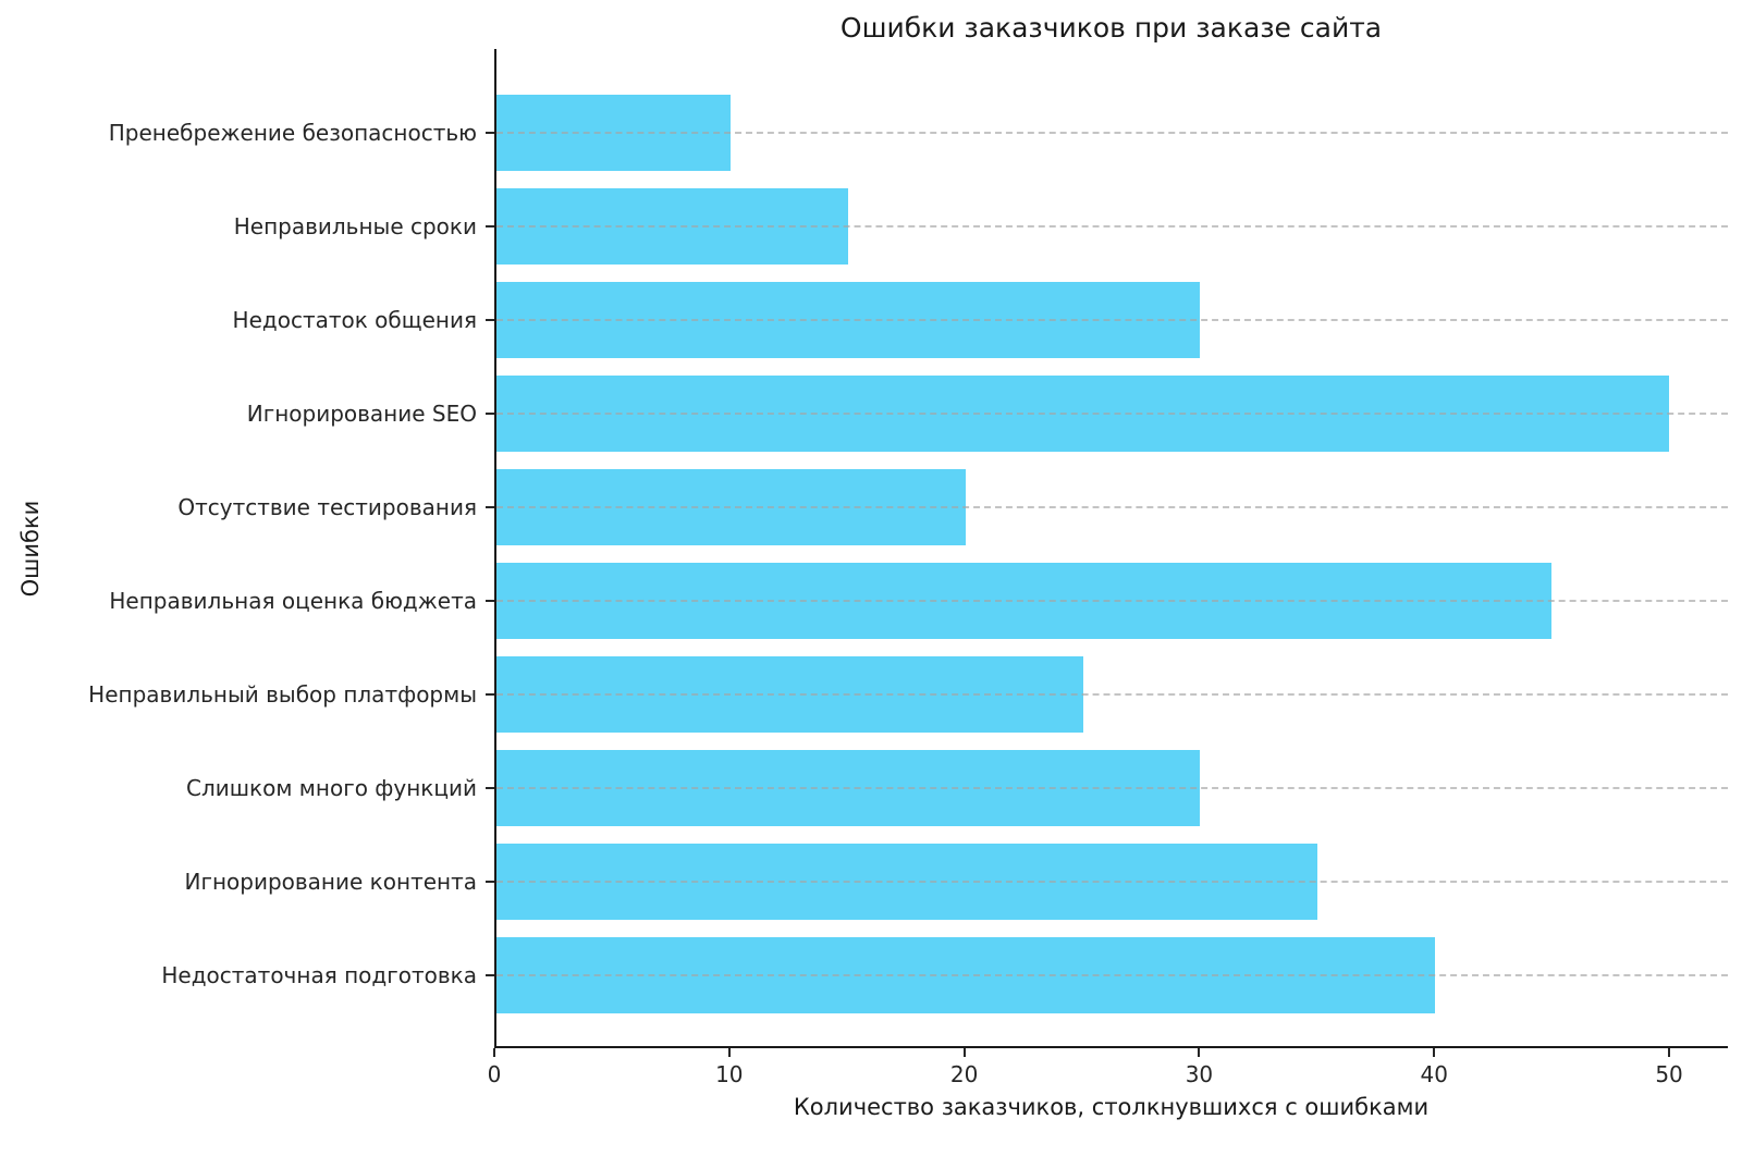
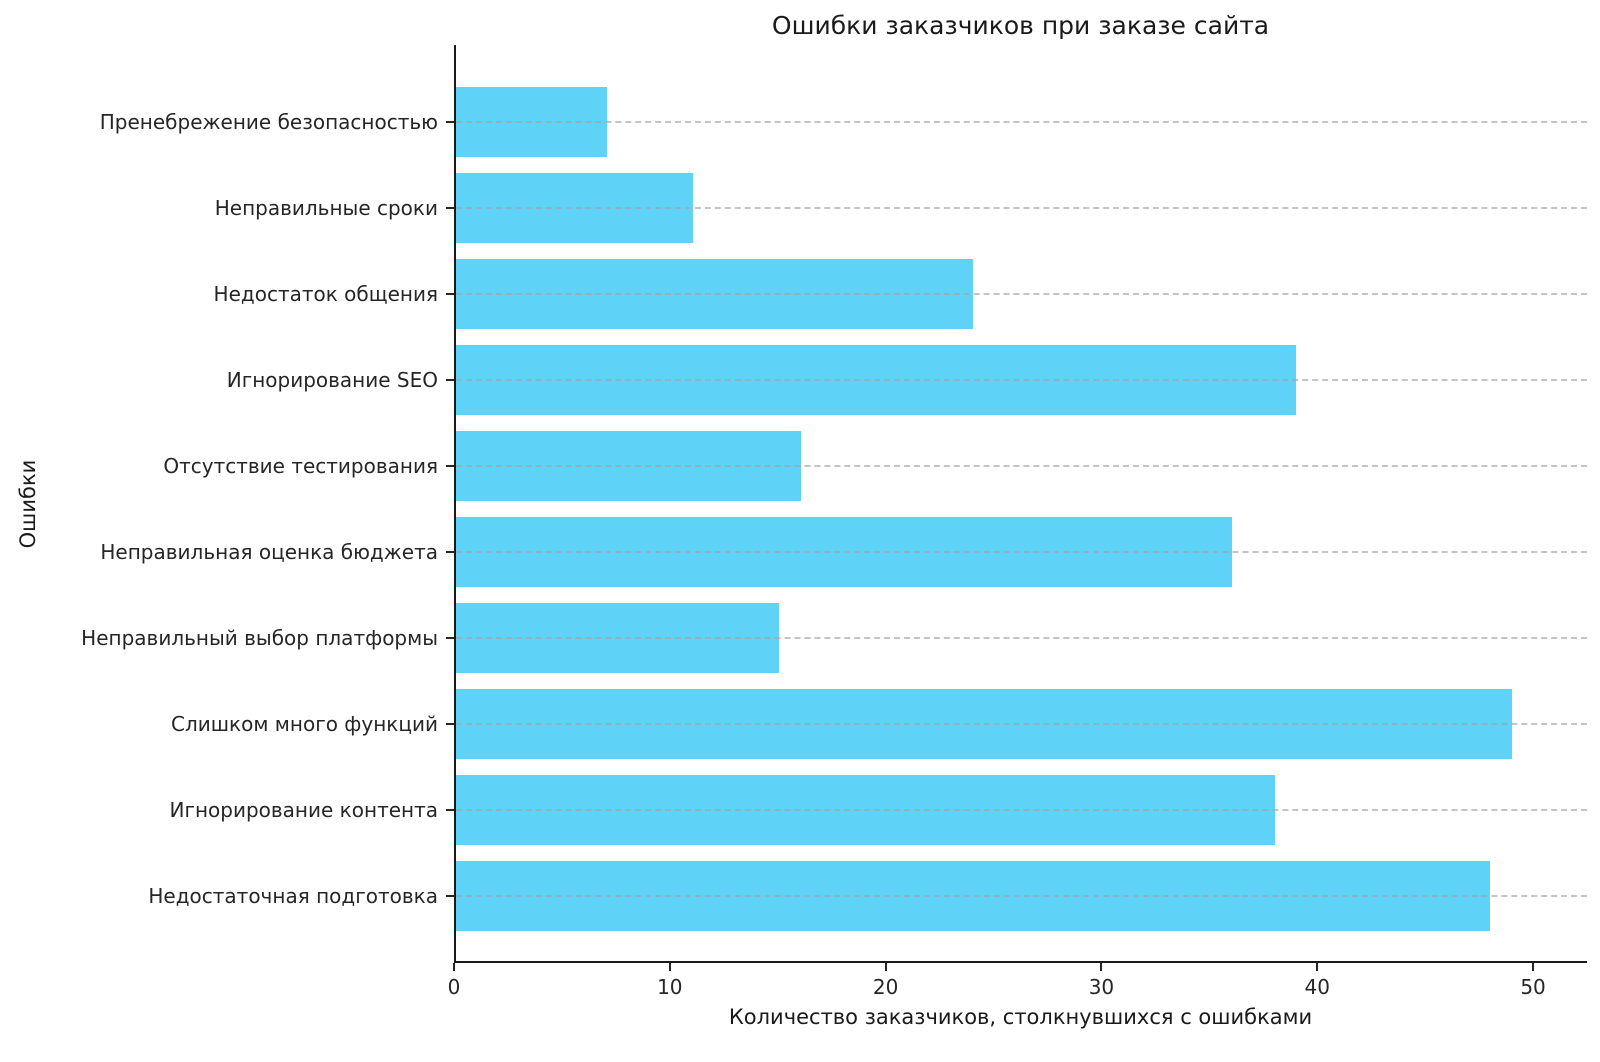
Пренебрежение безопасностью: 10 -> 7
Неправильные сроки: 15 -> 11
Недостаток общения: 30 -> 24
Игнорирование SEO: 50 -> 39
Отсутствие тестирования: 20 -> 16
Неправильная оценка бюджета: 45 -> 36
Неправильный выбор платформы: 25 -> 15
Слишком много функций: 30 -> 49
Игнорирование контента: 35 -> 38
Недостаточная подготовка: 40 -> 48
